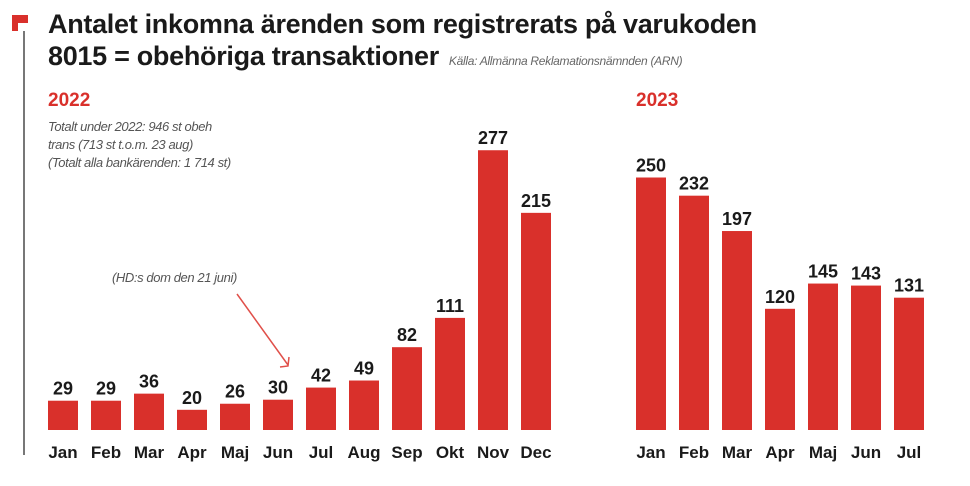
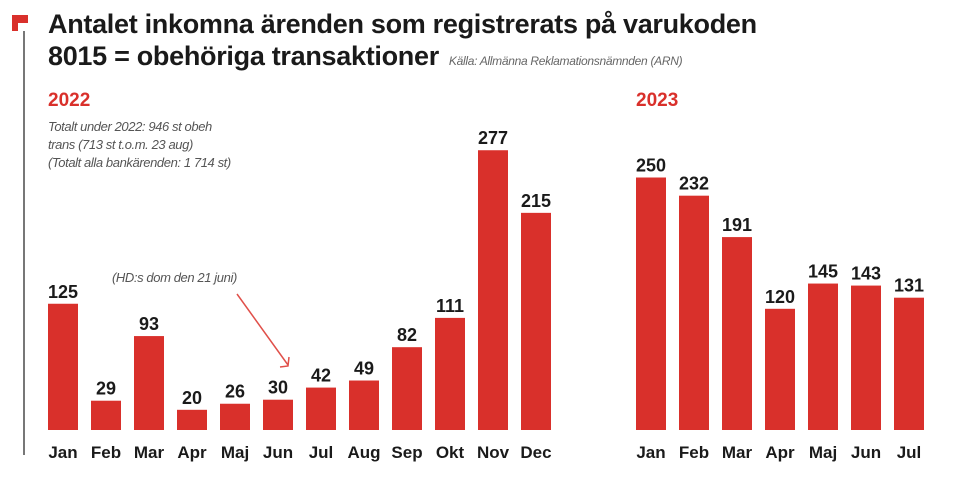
2022/Jan: 29 -> 125
2022/Mar: 36 -> 93
2023/Mar: 197 -> 191
